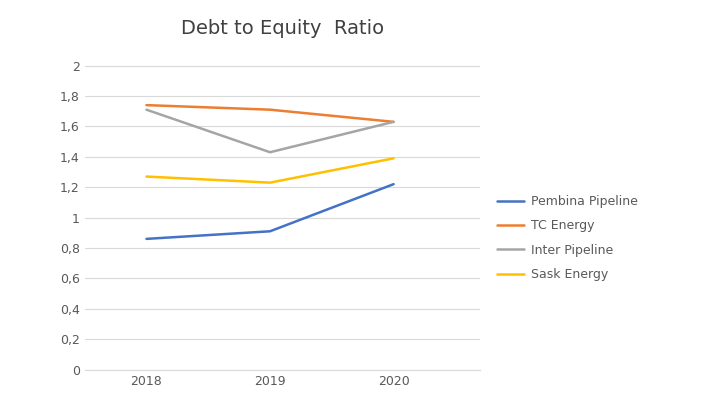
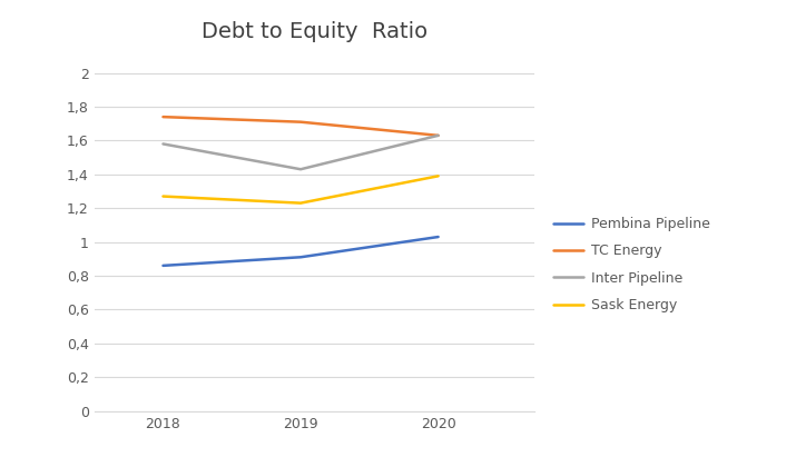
Inter Pipeline/2018: 1,71 -> 1,58
Pembina Pipeline/2020: 1,22 -> 1,03
